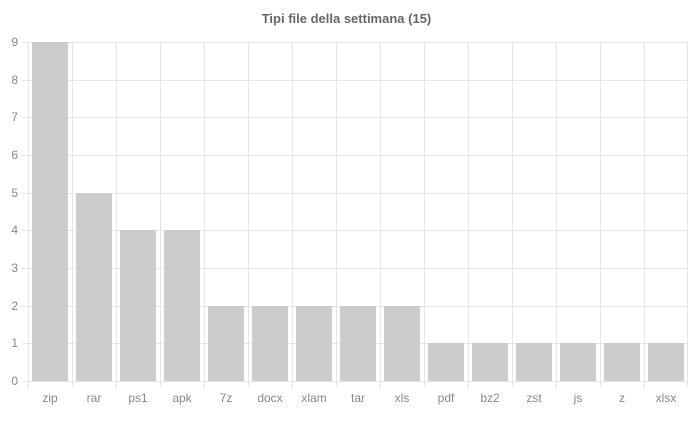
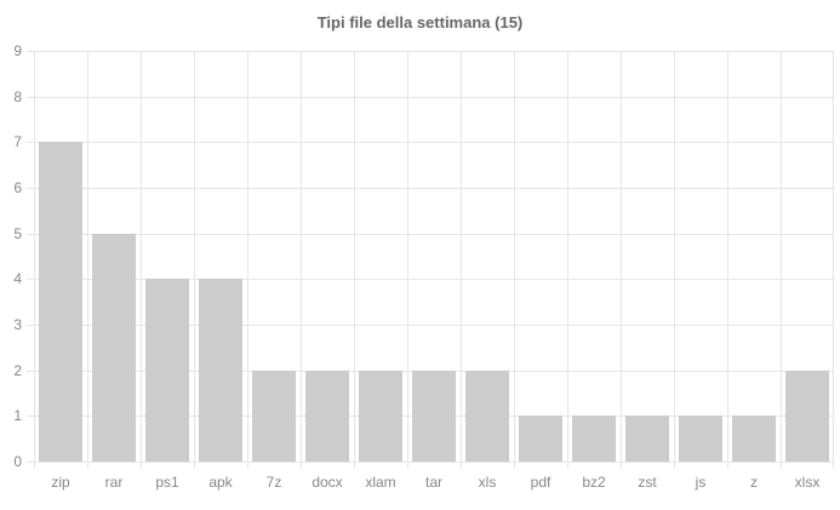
zip: 9 -> 7
xlsx: 1 -> 2
